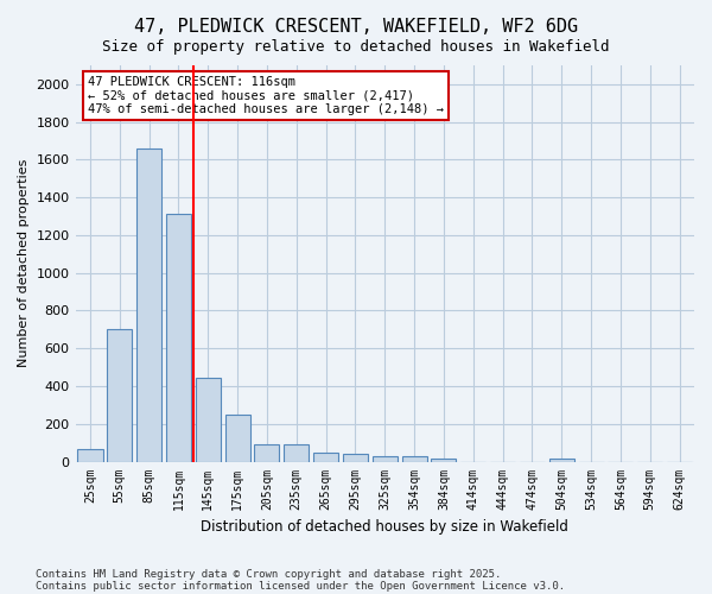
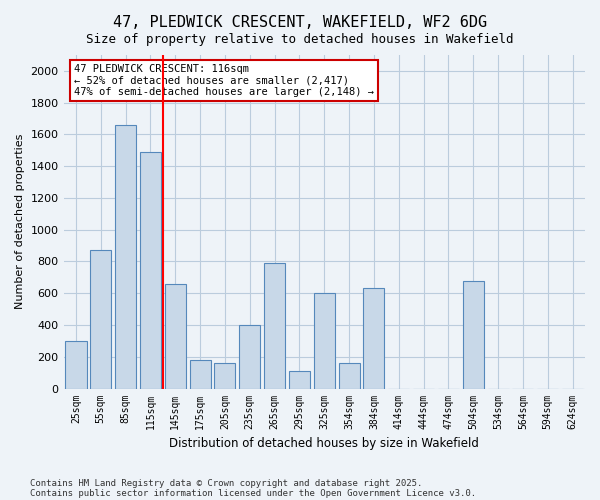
25sqm: 60 -> 300
55sqm: 700 -> 870
115sqm: 1310 -> 1490
145sqm: 440 -> 660
175sqm: 250 -> 180
205sqm: 90 -> 160
235sqm: 90 -> 400
265sqm: 50 -> 790
295sqm: 40 -> 110
325sqm: 30 -> 600
354sqm: 30 -> 160
384sqm: 20 -> 630
504sqm: 20 -> 680
